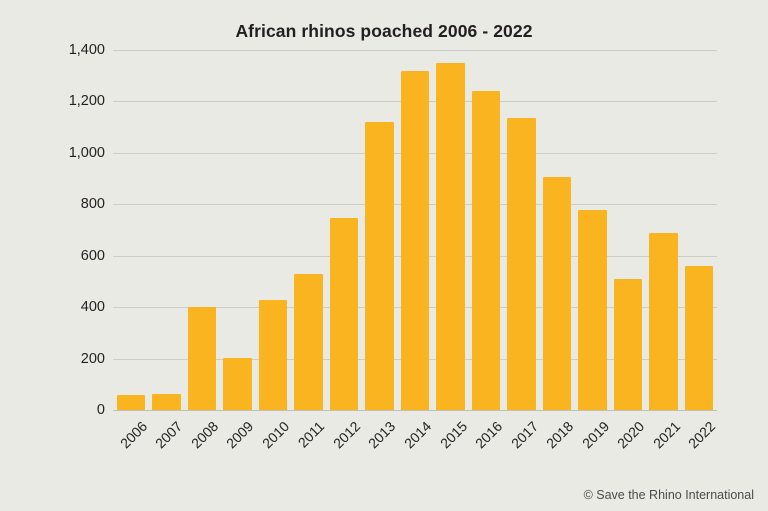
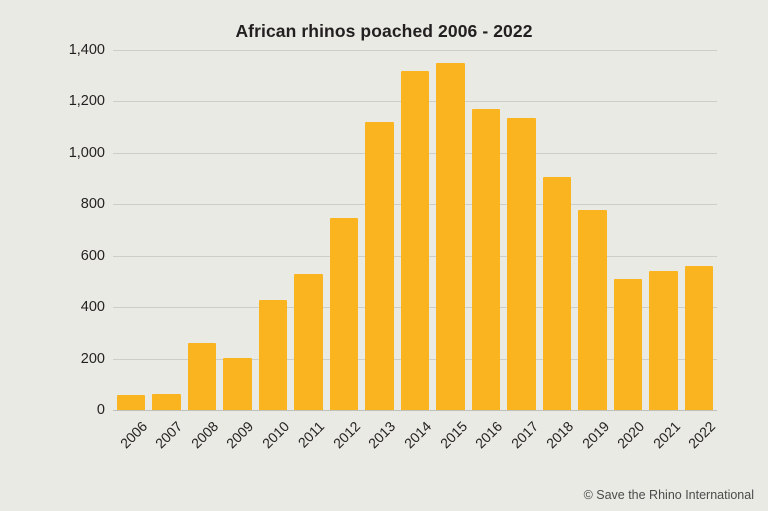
2008: 400 -> 260
2016: 1240 -> 1170
2021: 690 -> 540
